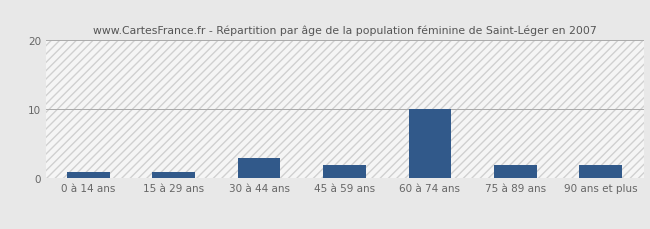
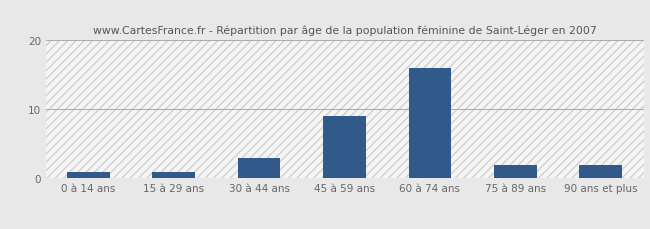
45 à 59 ans: 2 -> 9
60 à 74 ans: 10 -> 16
